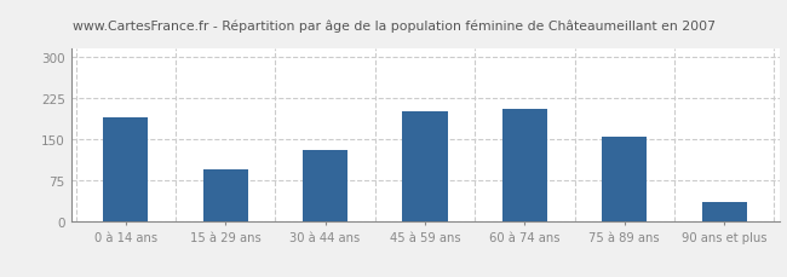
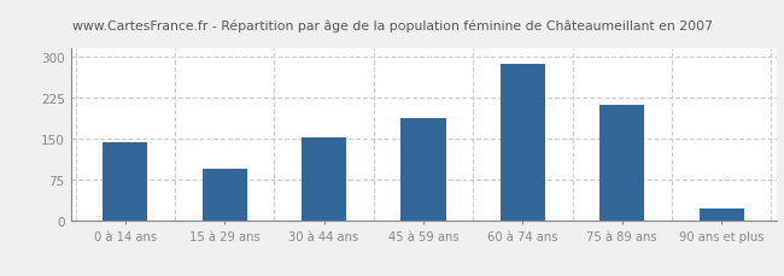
0 à 14 ans: 190 -> 143
30 à 44 ans: 130 -> 152
45 à 59 ans: 200 -> 188
60 à 74 ans: 205 -> 287
75 à 89 ans: 155 -> 213
90 ans et plus: 35 -> 22
